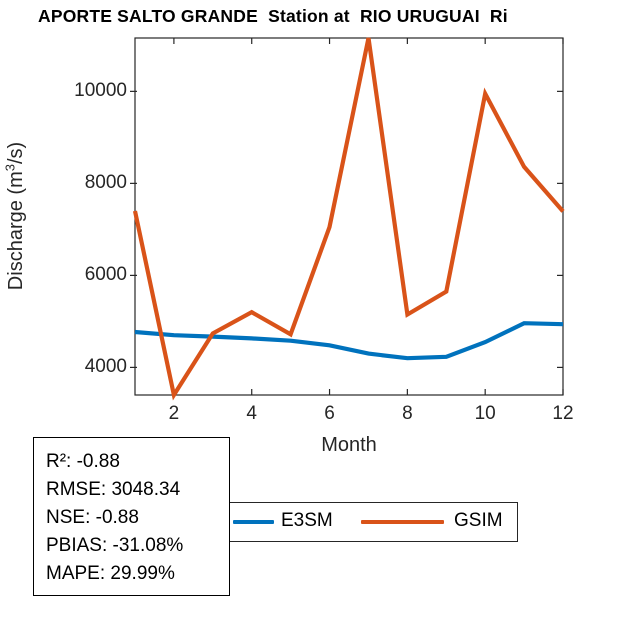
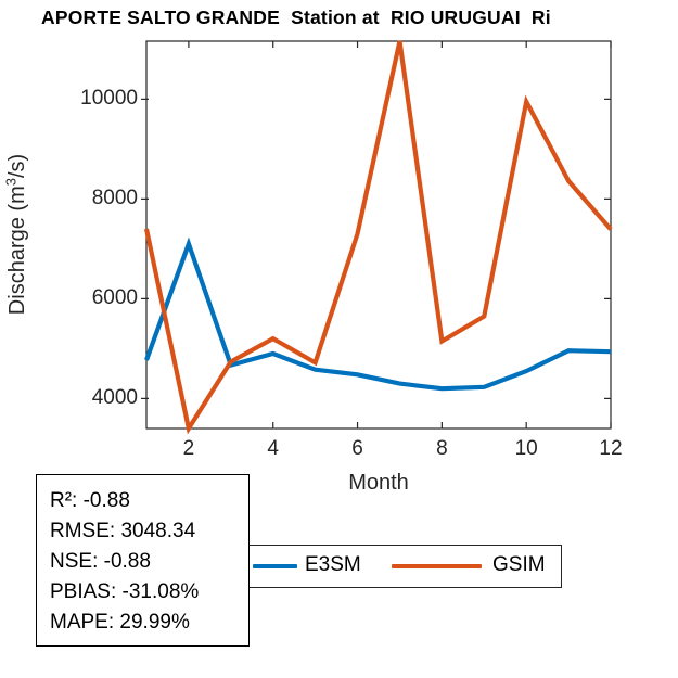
E3SM/2: 4700 -> 7100
E3SM/4: 4600 -> 4900
GSIM/6: 7000 -> 7300
